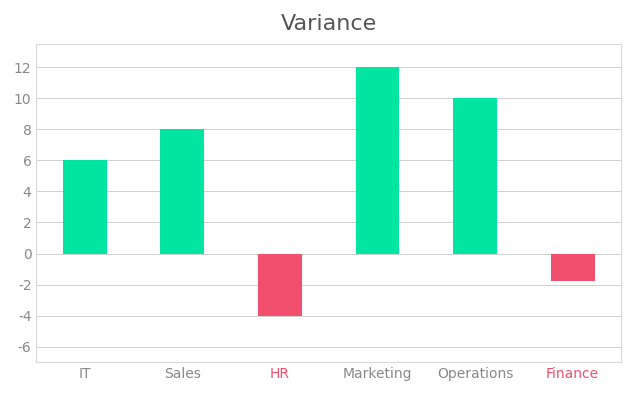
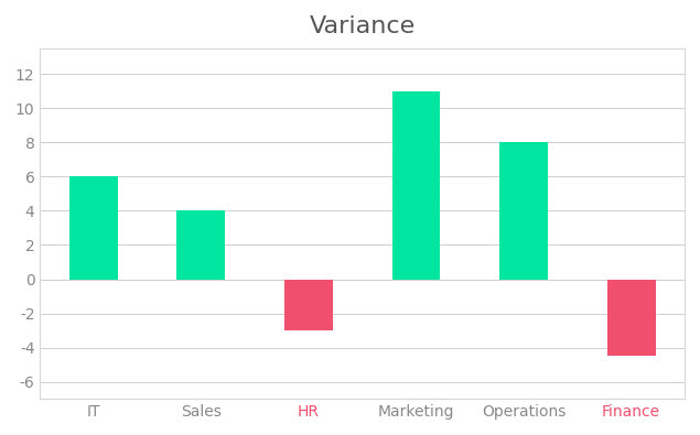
Sales: 8.0 -> 4.0
HR: -4.0 -> -3.0
Marketing: 12.0 -> 11.0
Operations: 10.0 -> 8.0
Finance: -1.8 -> -4.5
